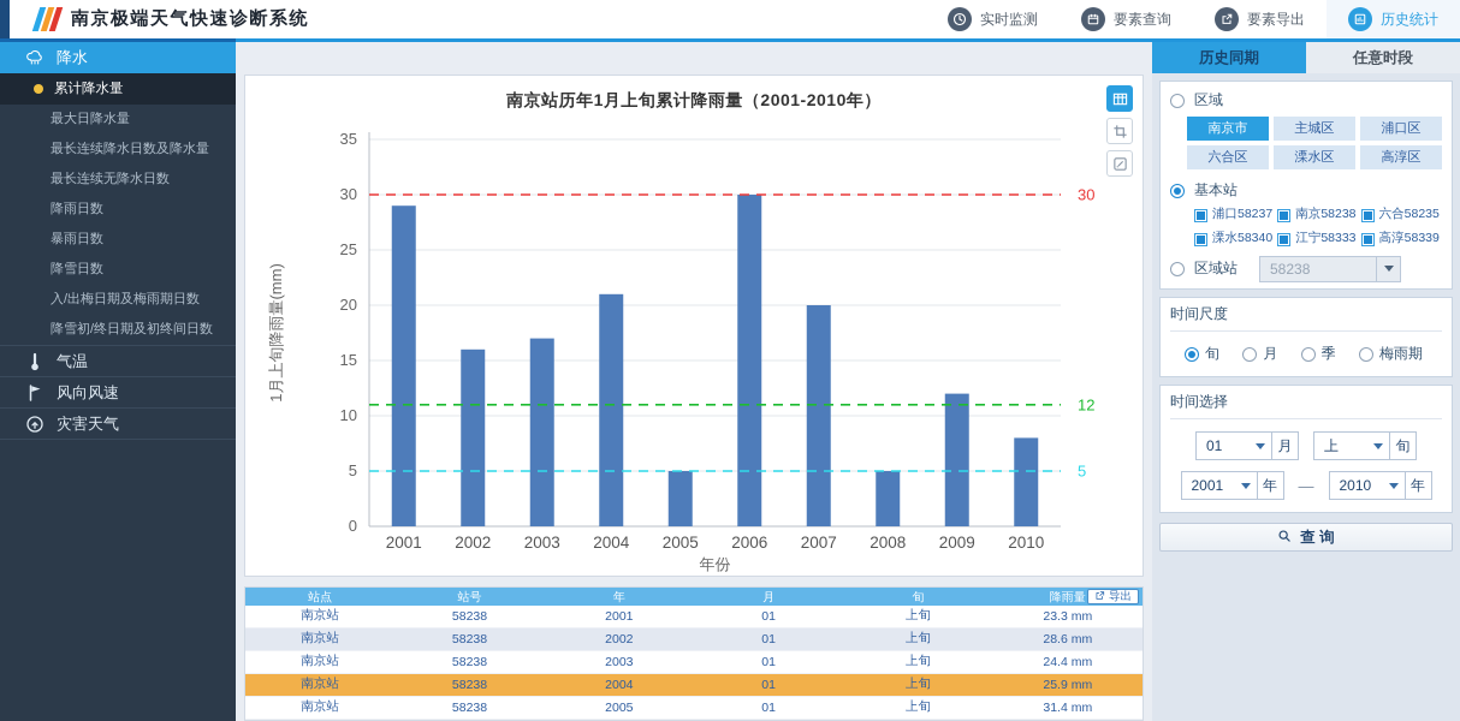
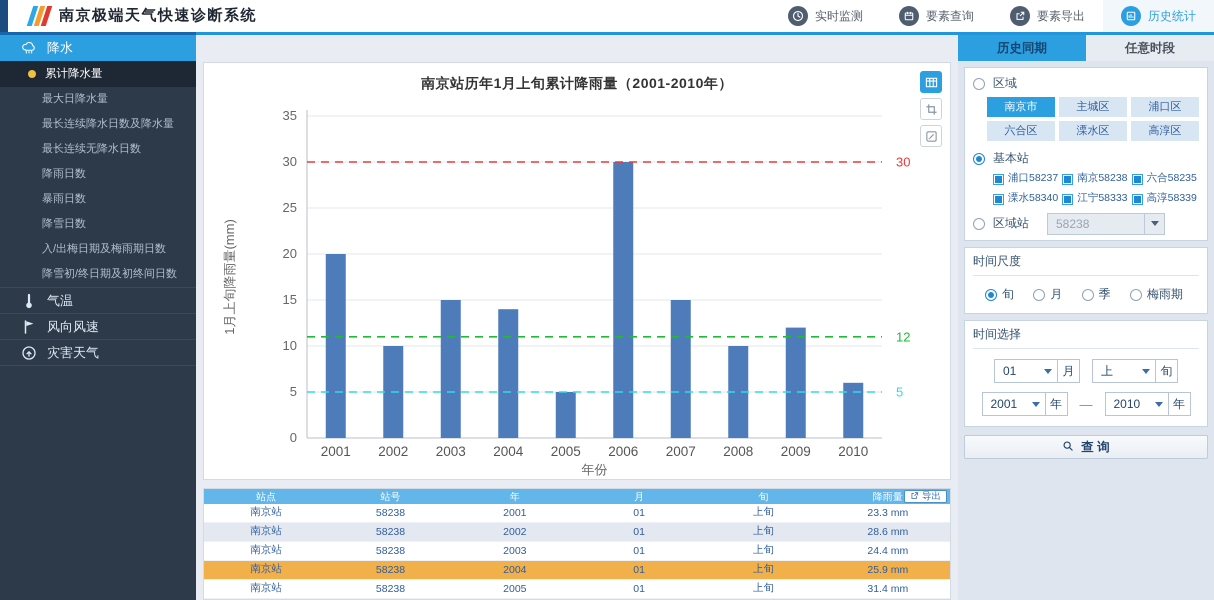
2001: 29 -> 20
2002: 16 -> 10
2003: 17 -> 15
2004: 21 -> 14
2007: 20 -> 15
2008: 5 -> 10
2010: 8 -> 6
